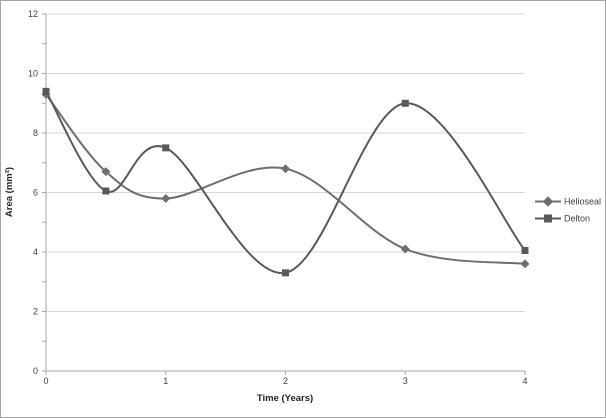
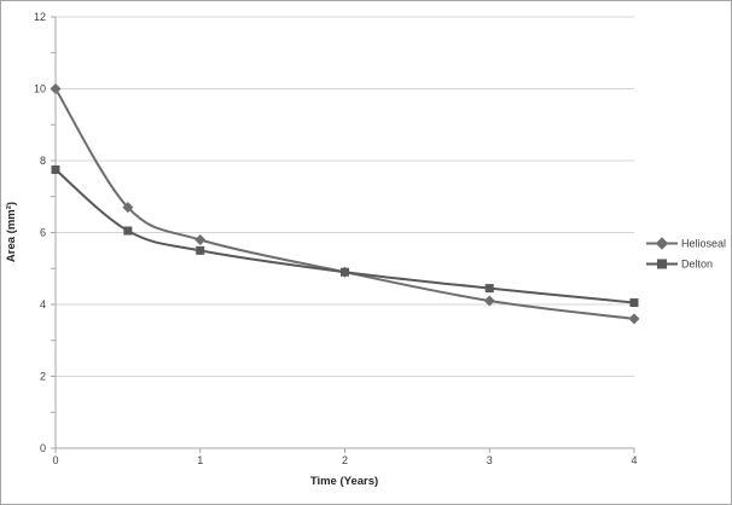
Helioseal/0: 9.3 -> 10.0
Delton/0: 9.4 -> 7.8
Delton/1: 7.5 -> 5.5
Helioseal/2: 6.8 -> 4.9
Delton/2: 3.3 -> 4.9
Delton/3: 9.0 -> 4.5
